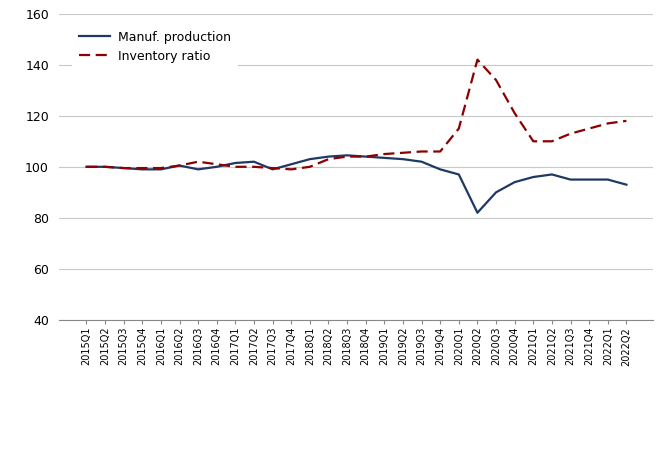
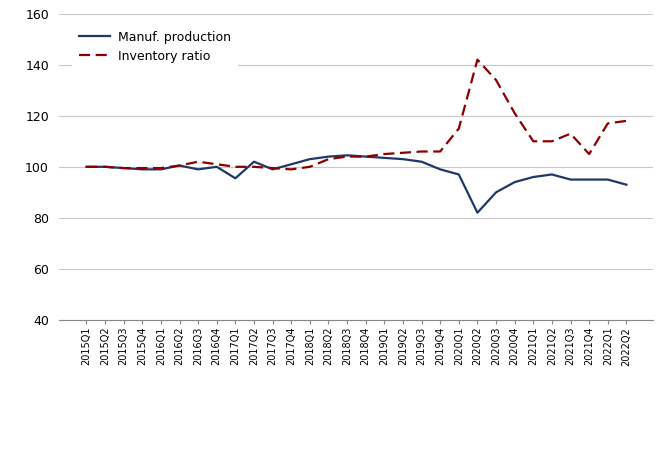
Manuf. production/2017Q1: 101.5 -> 95.5
Inventory ratio/2021Q4: 115.0 -> 105.0
